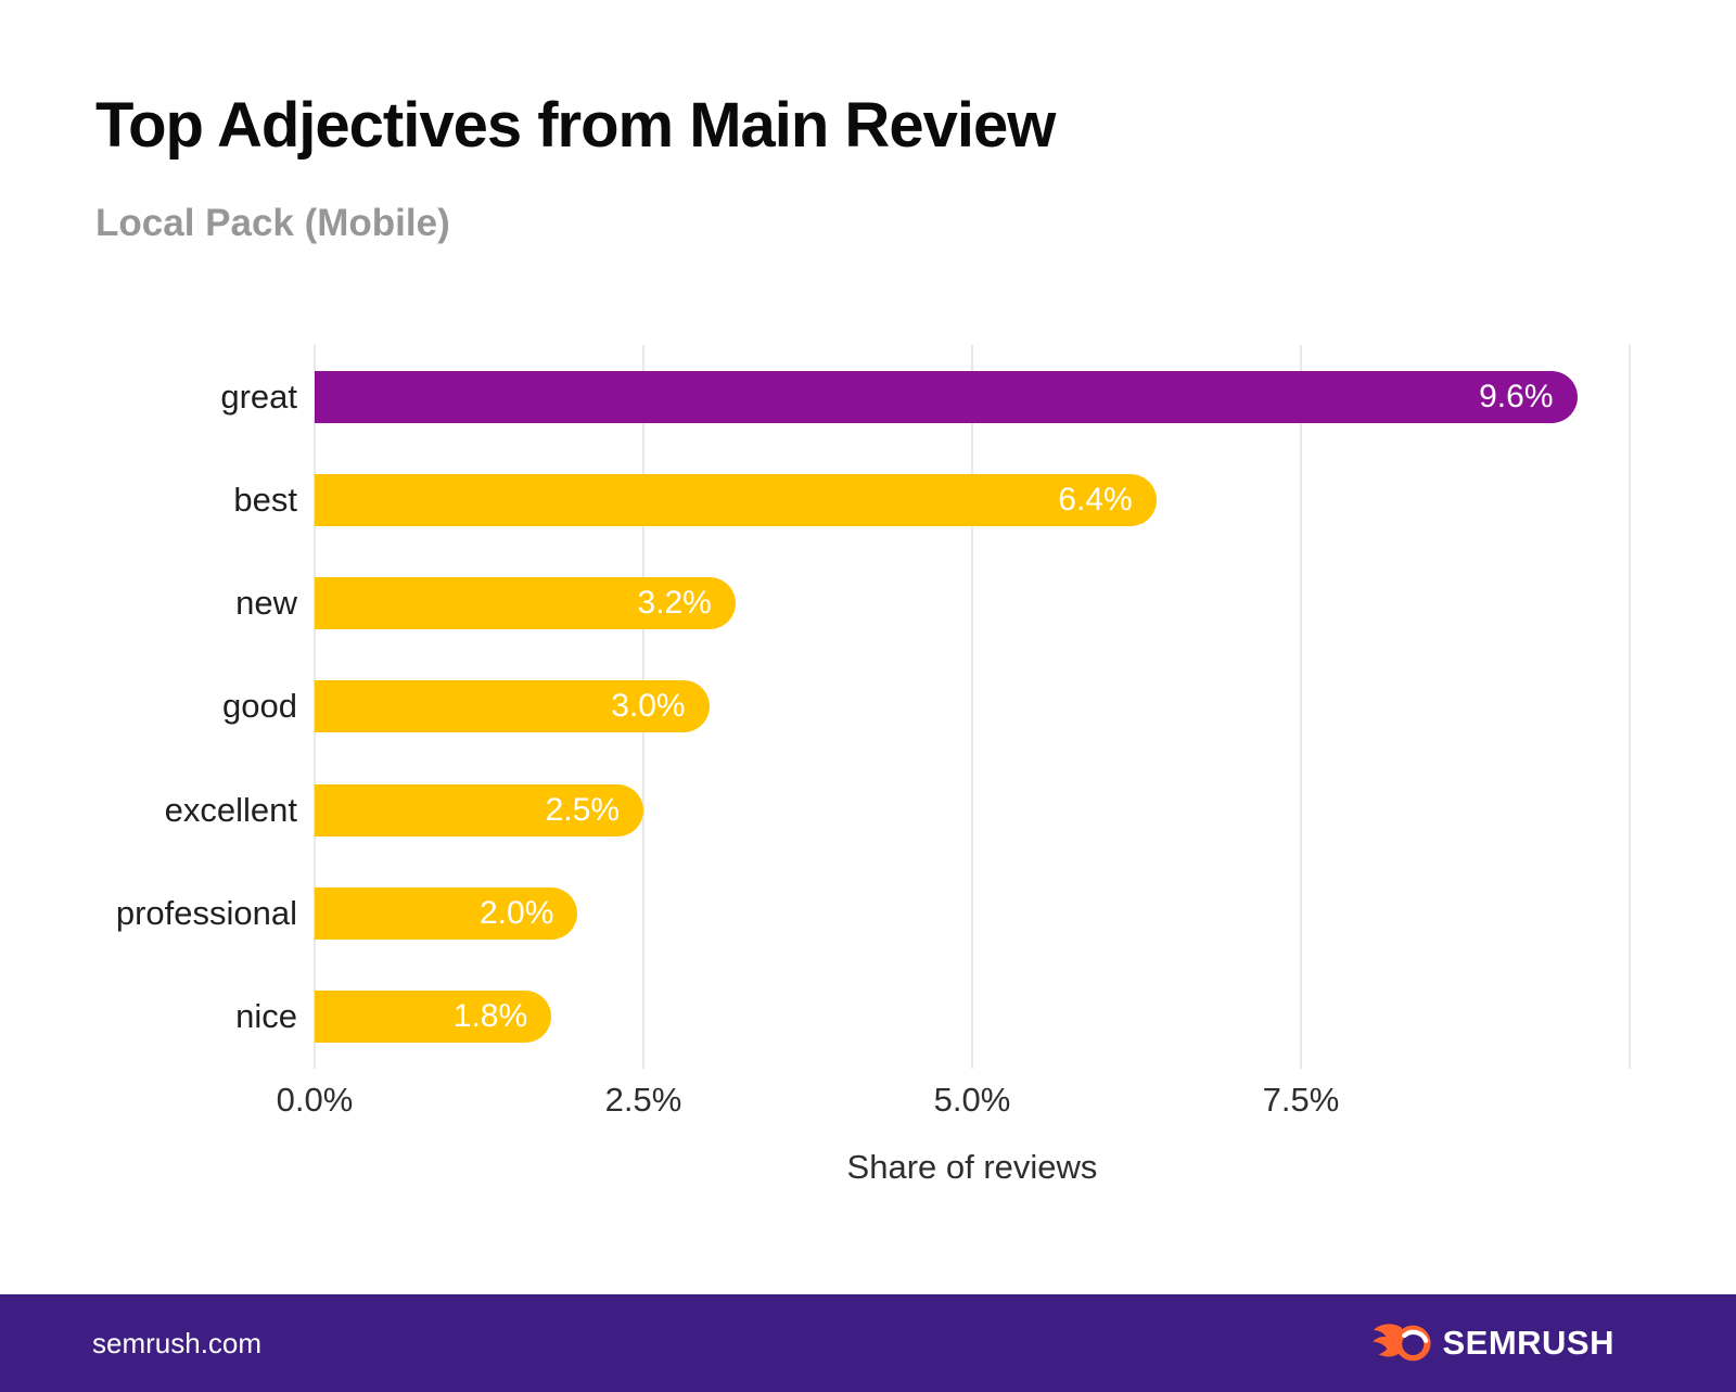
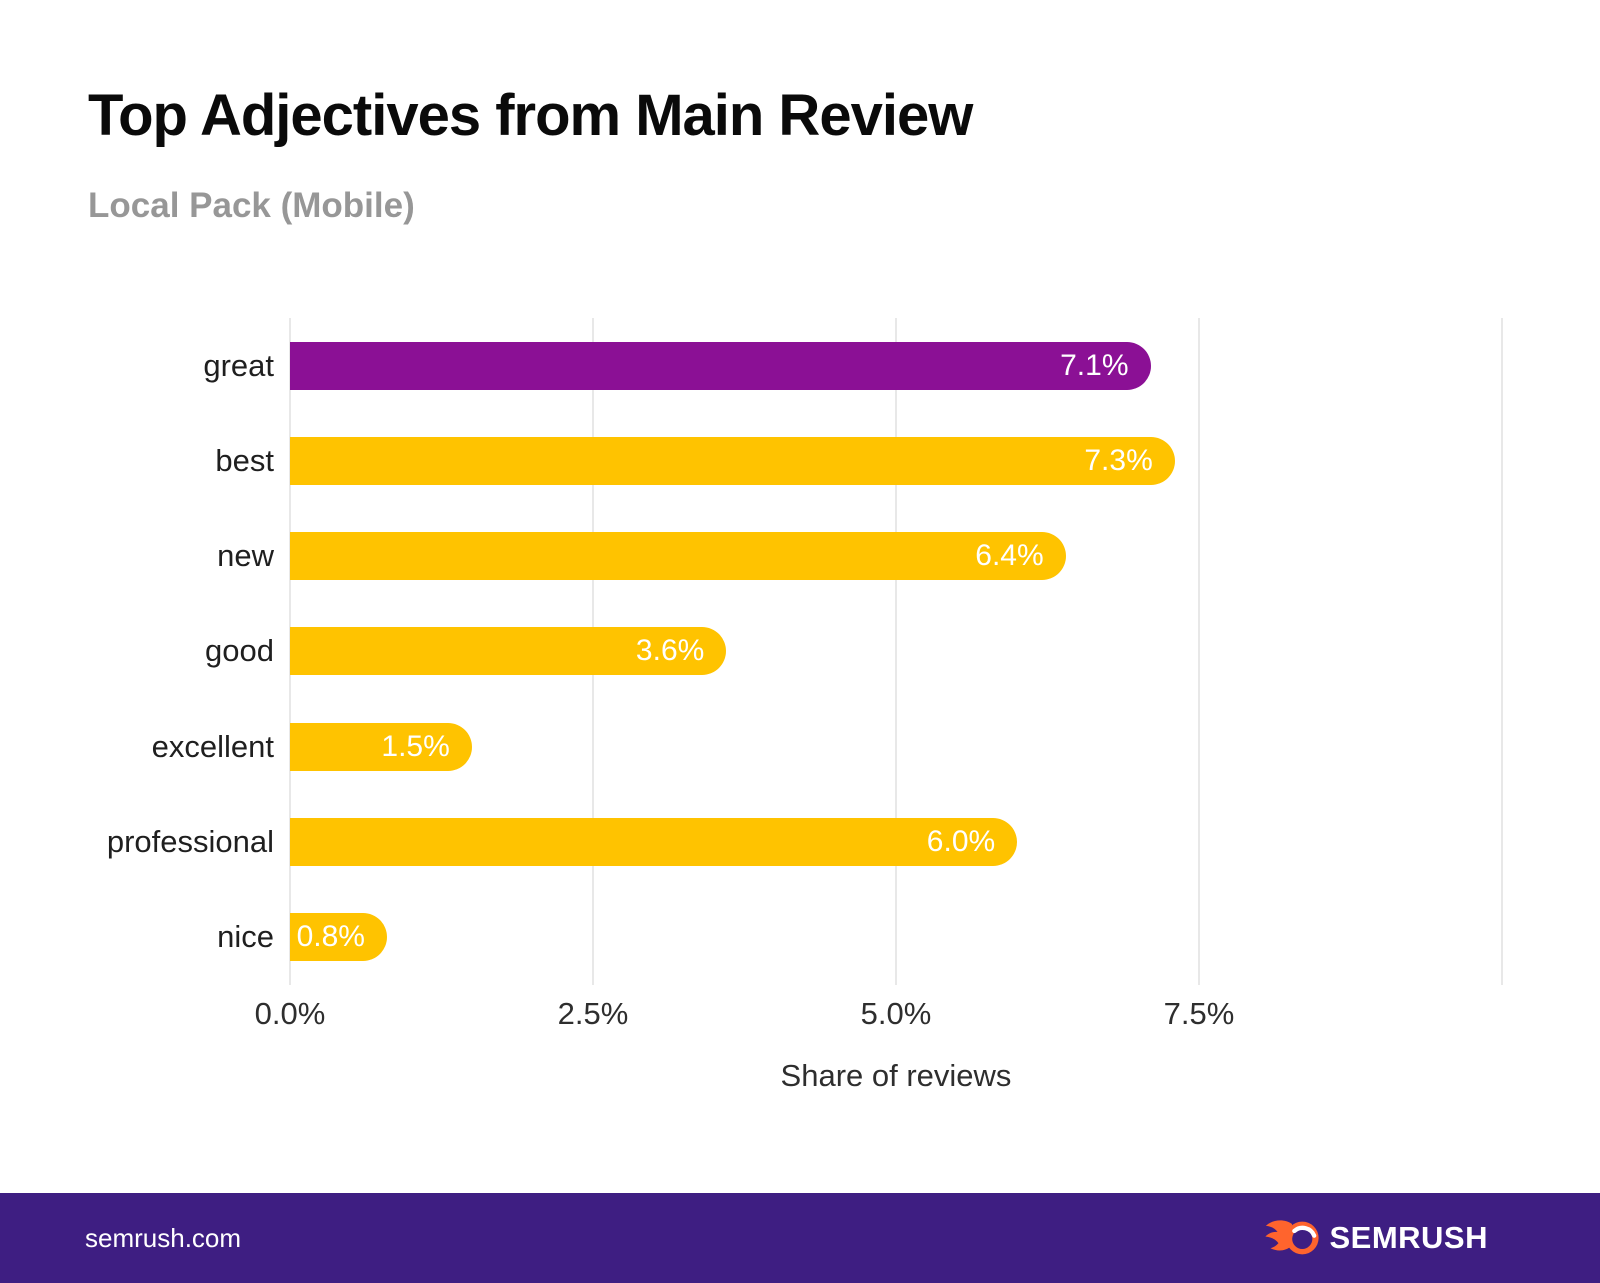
great: 9.6% -> 7.1%
best: 6.4% -> 7.3%
new: 3.2% -> 6.4%
good: 3.0% -> 3.6%
excellent: 2.5% -> 1.5%
professional: 2.0% -> 6.0%
nice: 1.8% -> 0.8%
